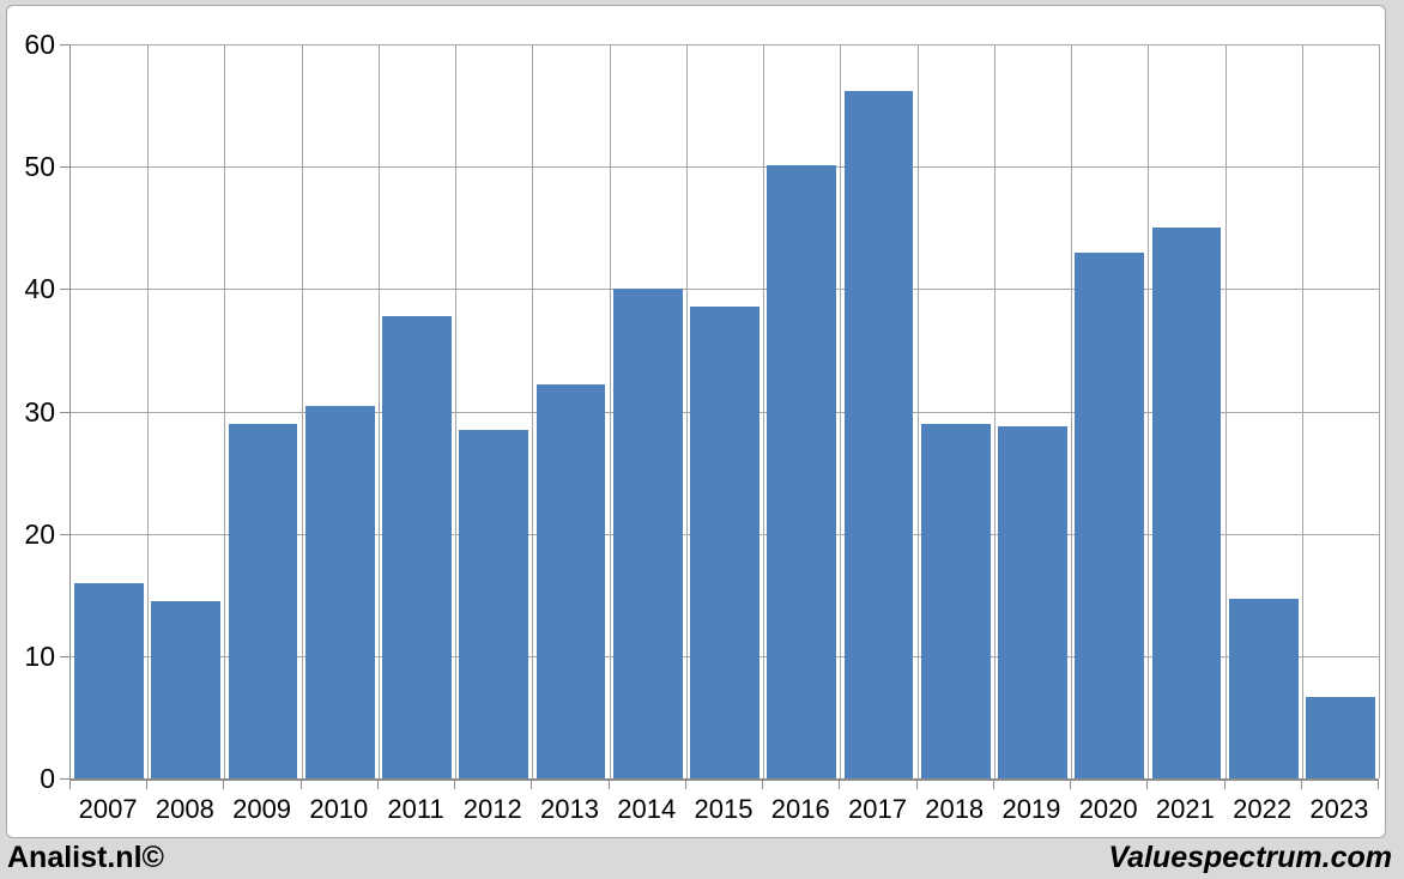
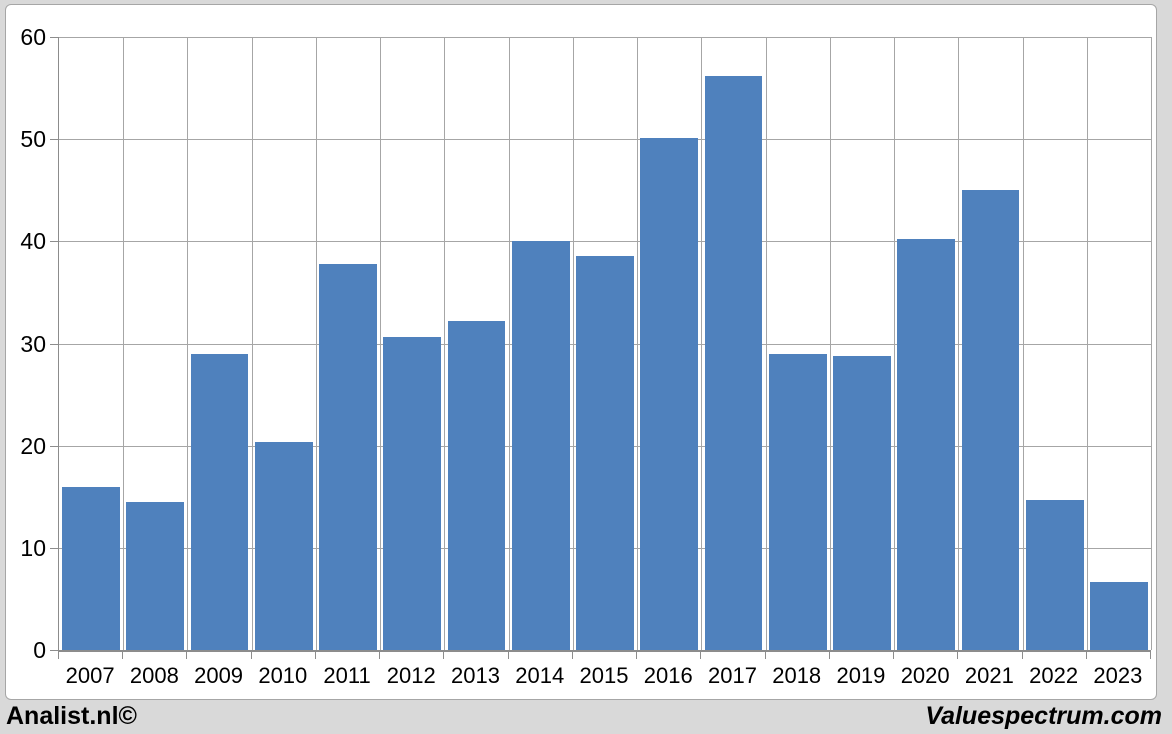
2010: 30.4 -> 20.4
2012: 28.5 -> 30.6
2020: 43.0 -> 40.2
